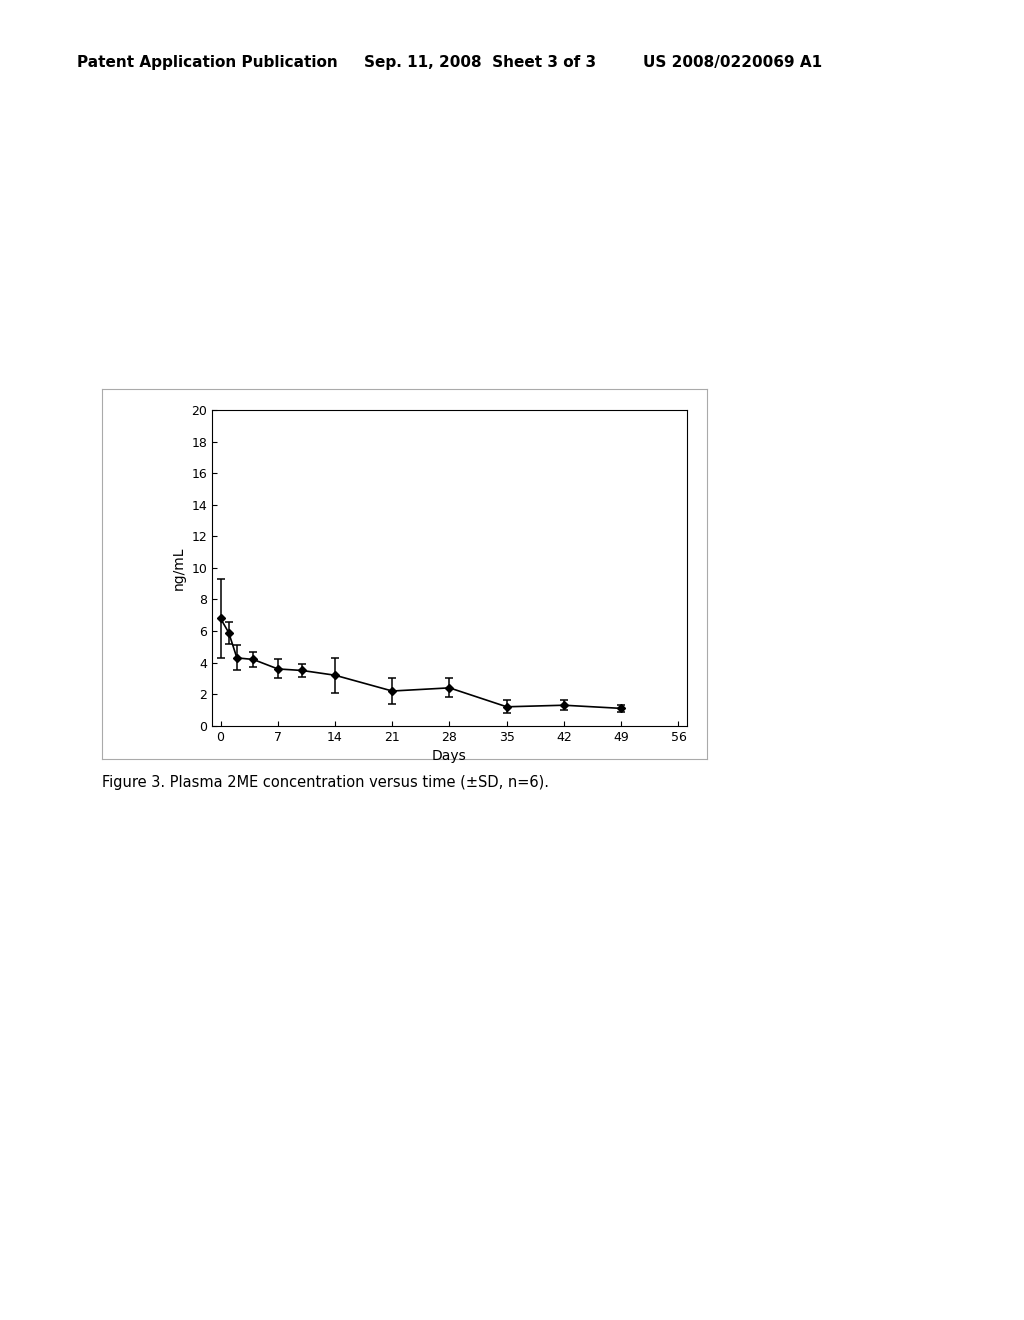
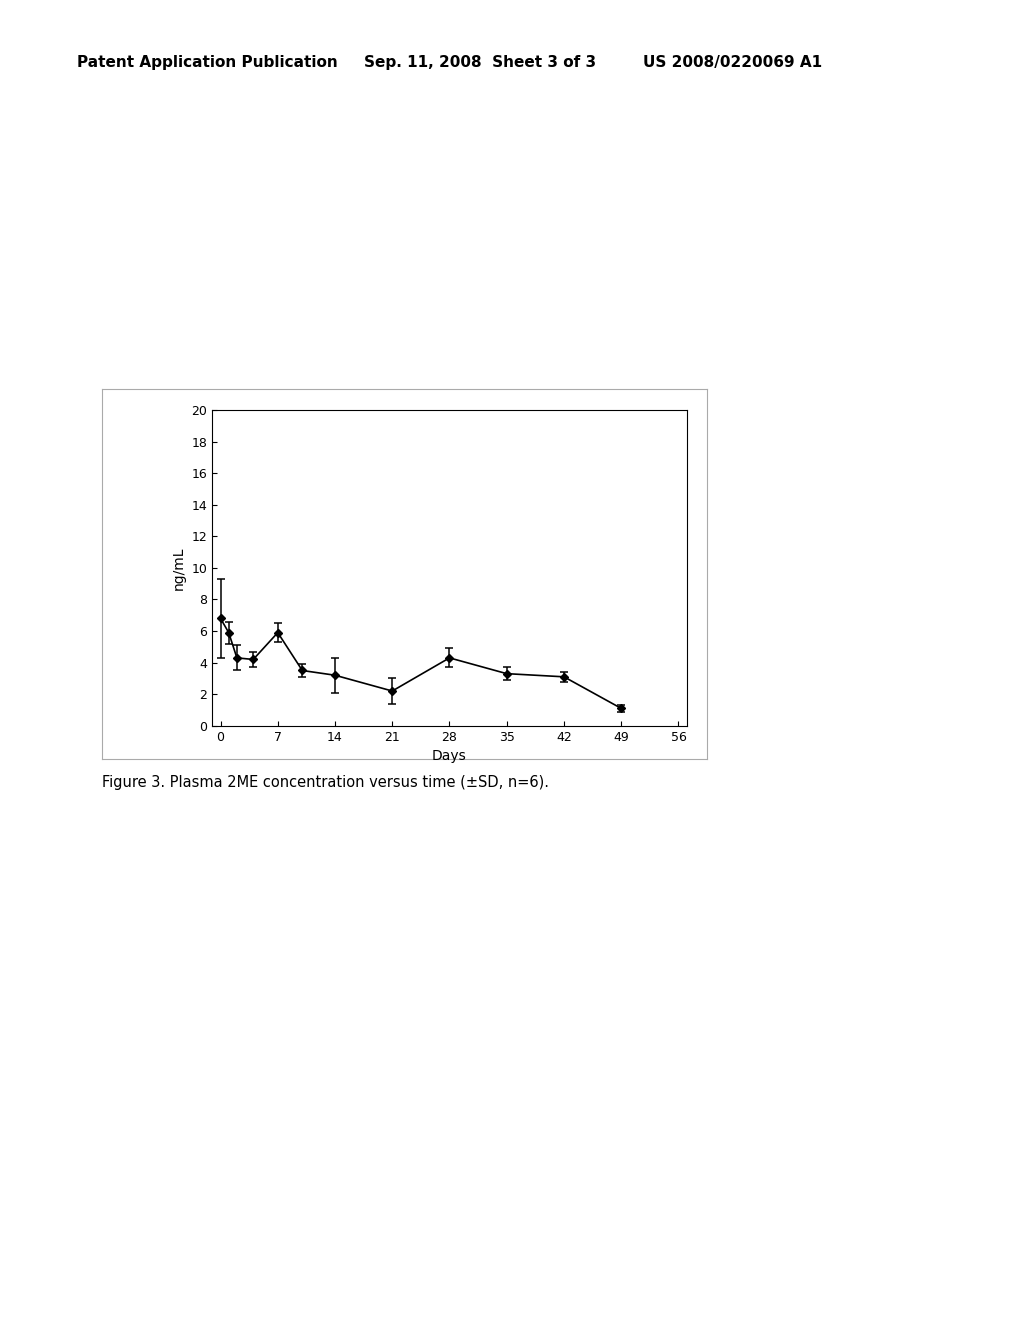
7: 3.6 -> 5.9
28: 2.4 -> 4.3
35: 1.2 -> 3.3
42: 1.3 -> 3.1
